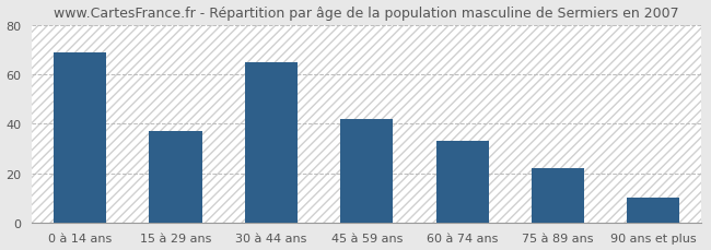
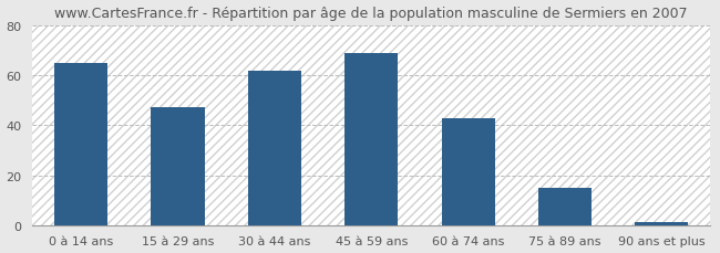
0 à 14 ans: 69 -> 65
15 à 29 ans: 37 -> 47
30 à 44 ans: 65 -> 62
45 à 59 ans: 42 -> 69
60 à 74 ans: 33 -> 43
75 à 89 ans: 22 -> 15
90 ans et plus: 10 -> 1
